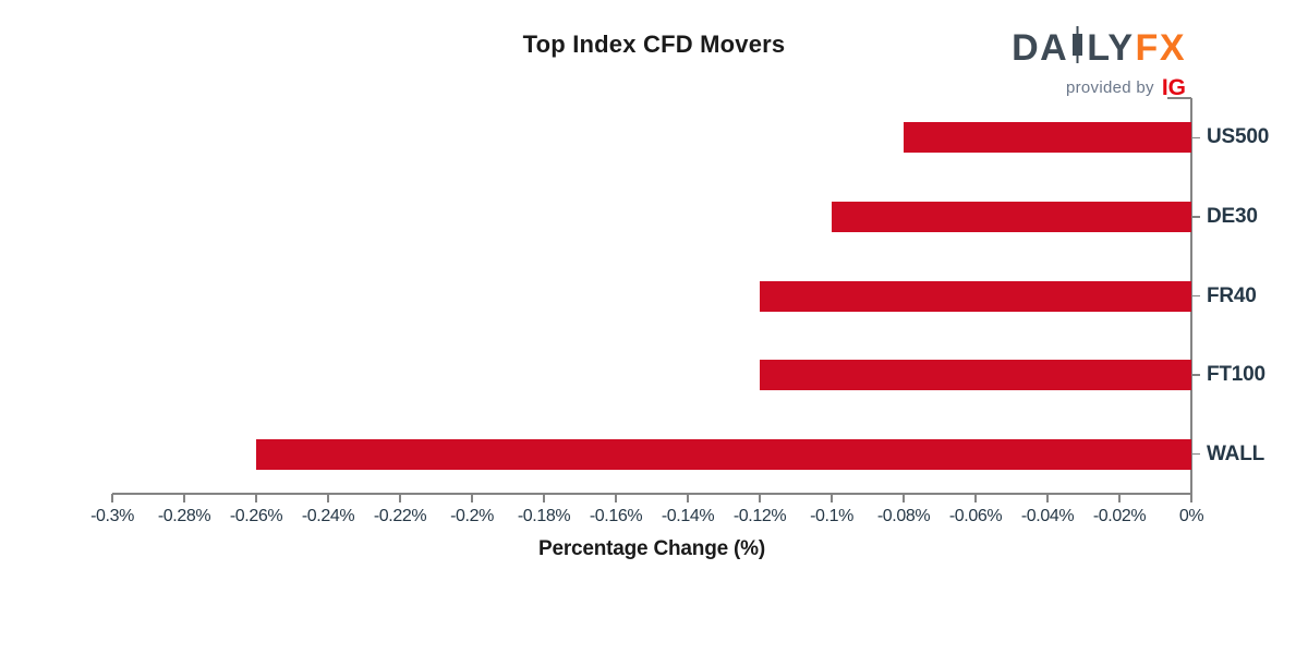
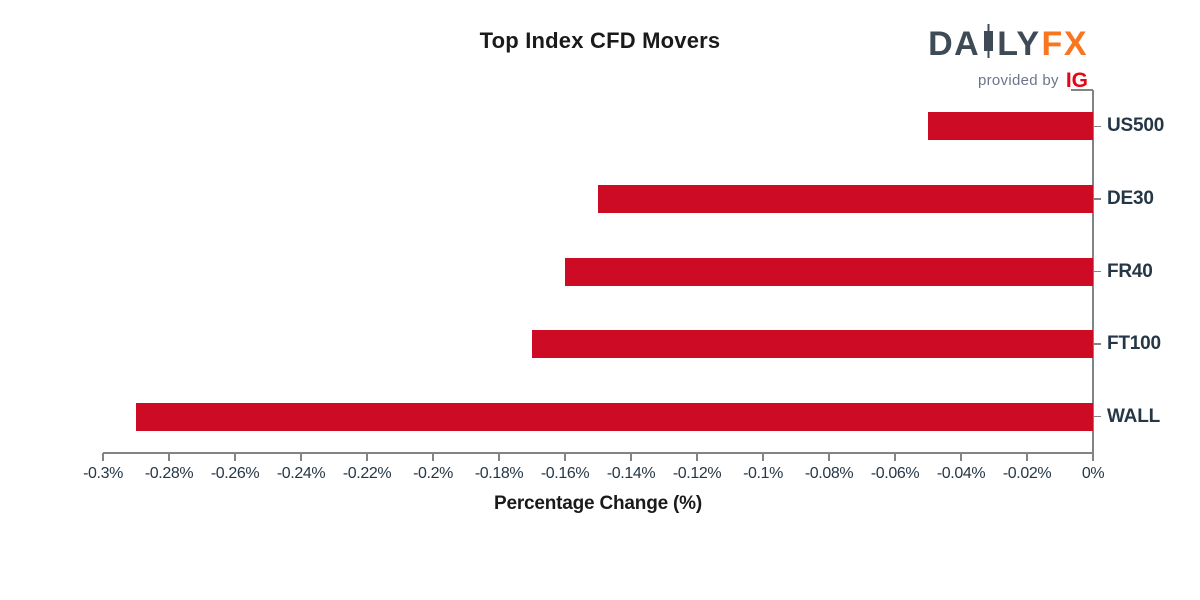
US500: -0.08% -> -0.05%
DE30: -0.10% -> -0.15%
FR40: -0.12% -> -0.16%
FT100: -0.12% -> -0.17%
WALL: -0.26% -> -0.29%
